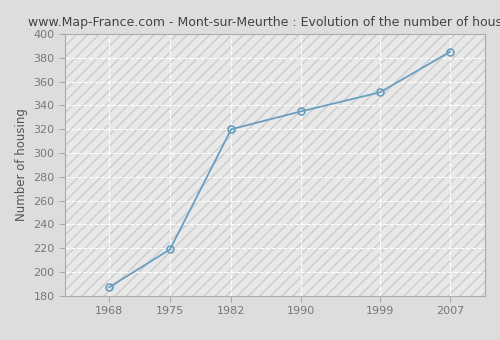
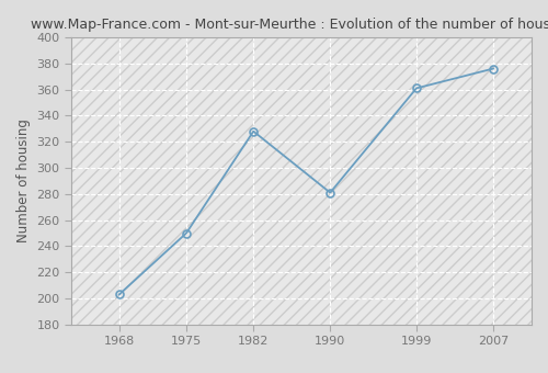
1968: 187 -> 203
1975: 219 -> 250
1982: 320 -> 328
1990: 335 -> 281
1999: 351 -> 361
2007: 385 -> 376
